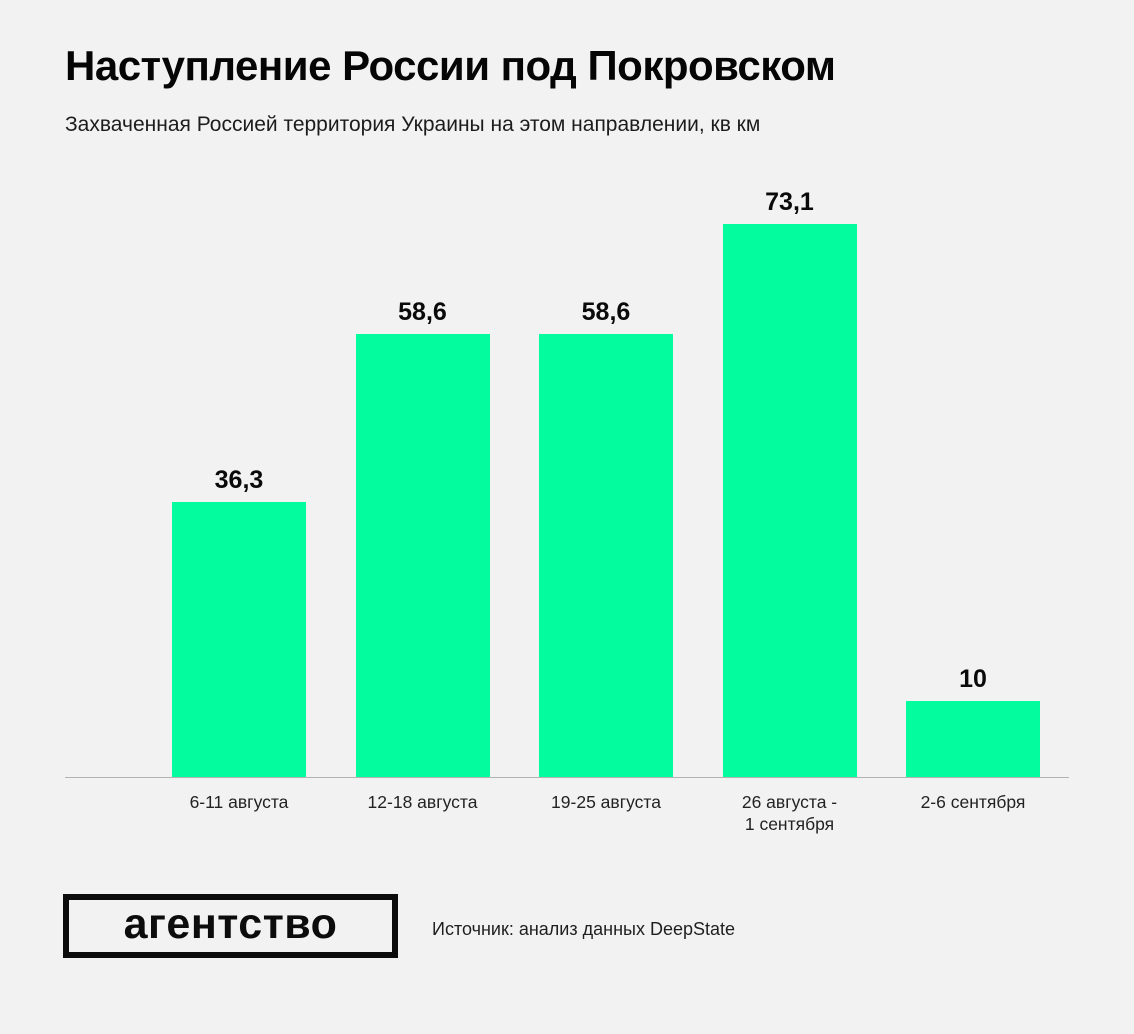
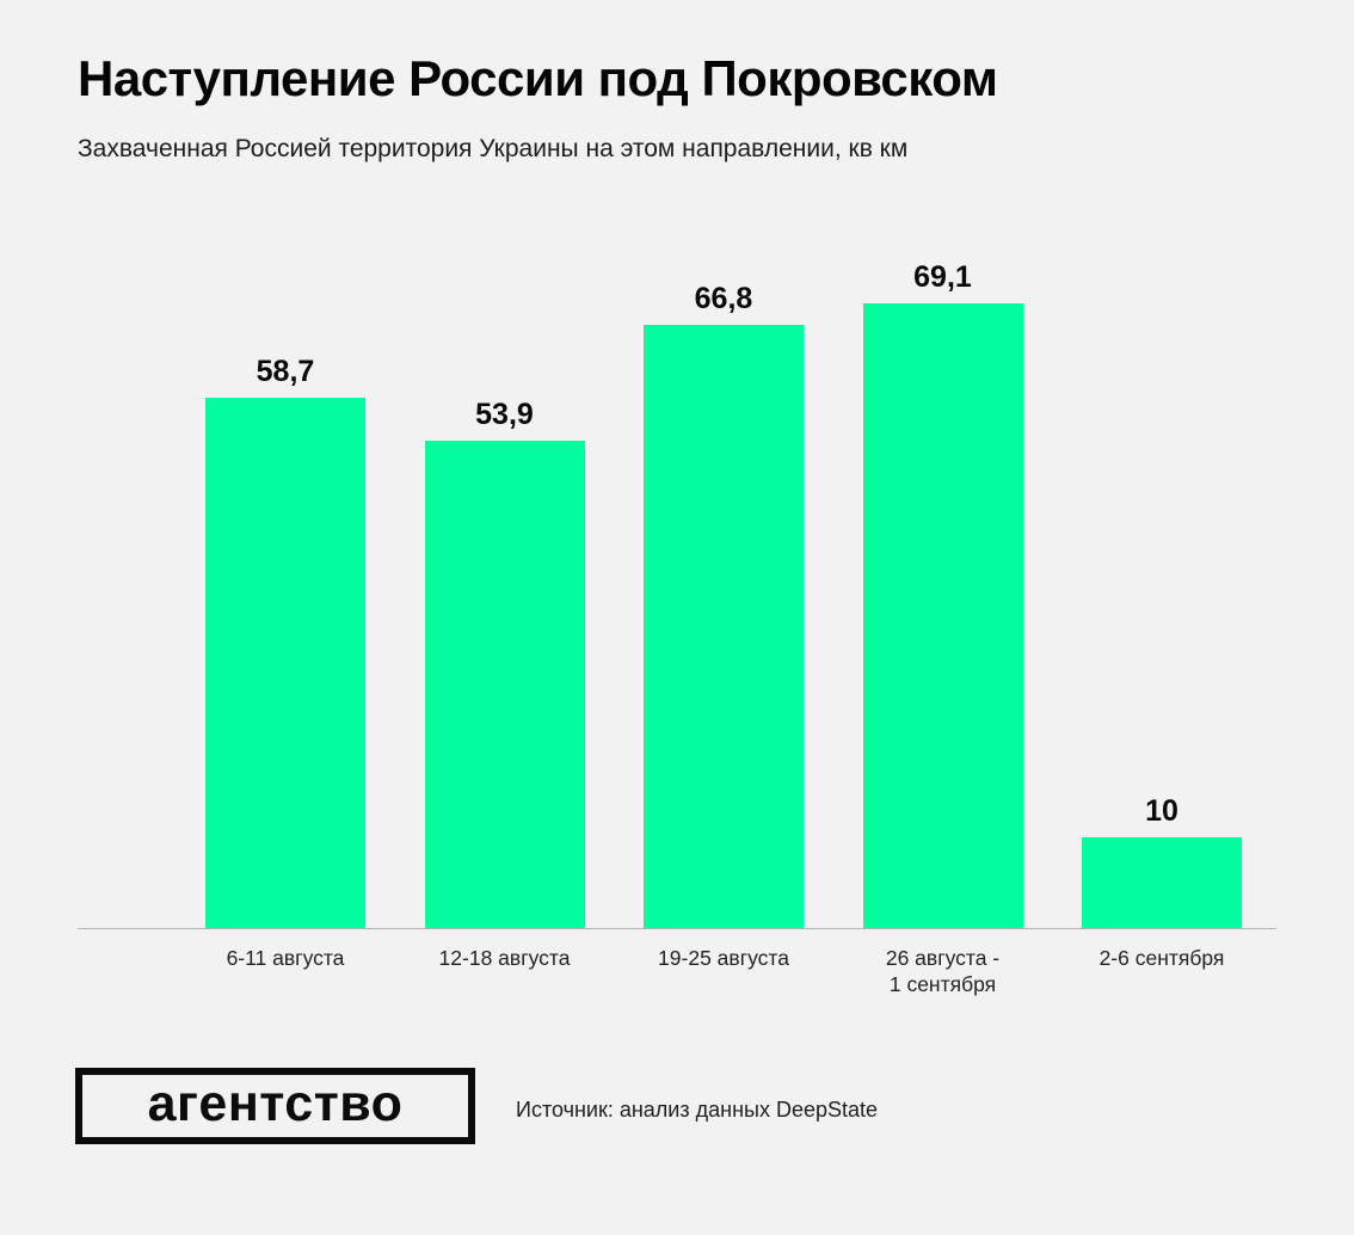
6-11 августа: 36,3 -> 58,7
12-18 августа: 58,6 -> 53,9
19-25 августа: 58,6 -> 66,8
26 августа - 1 сентября: 73,1 -> 69,1
